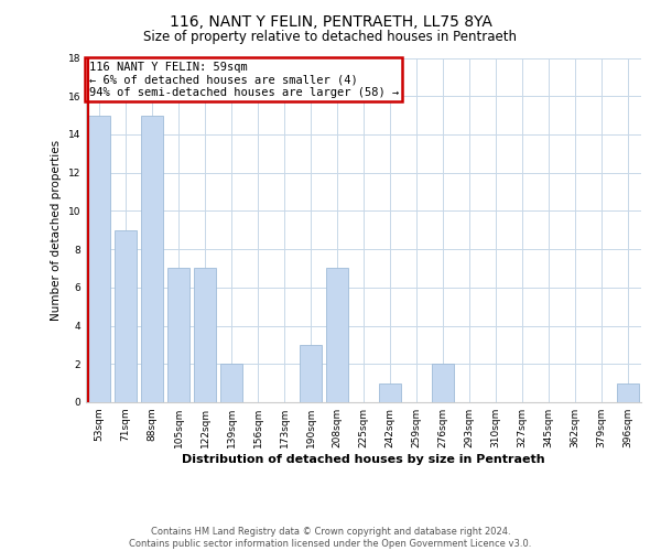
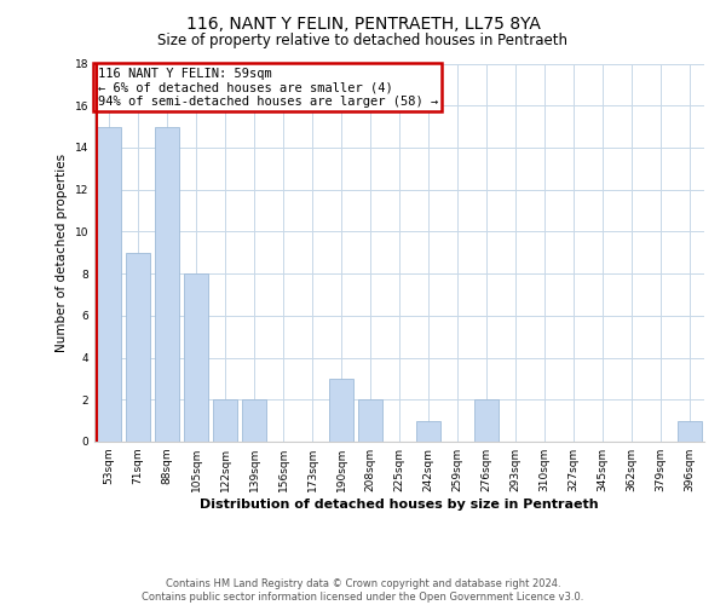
105sqm: 7 -> 8
122sqm: 7 -> 2
208sqm: 7 -> 2
